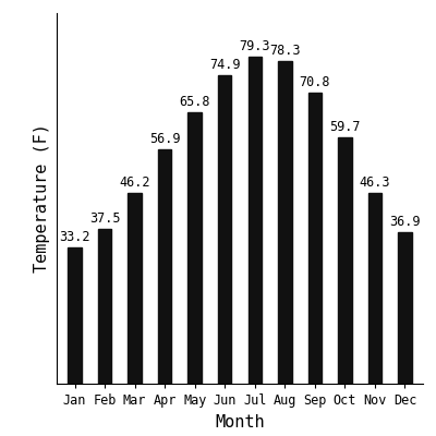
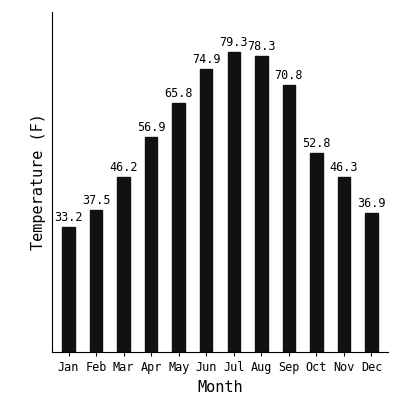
Oct: 59.7 -> 52.8
